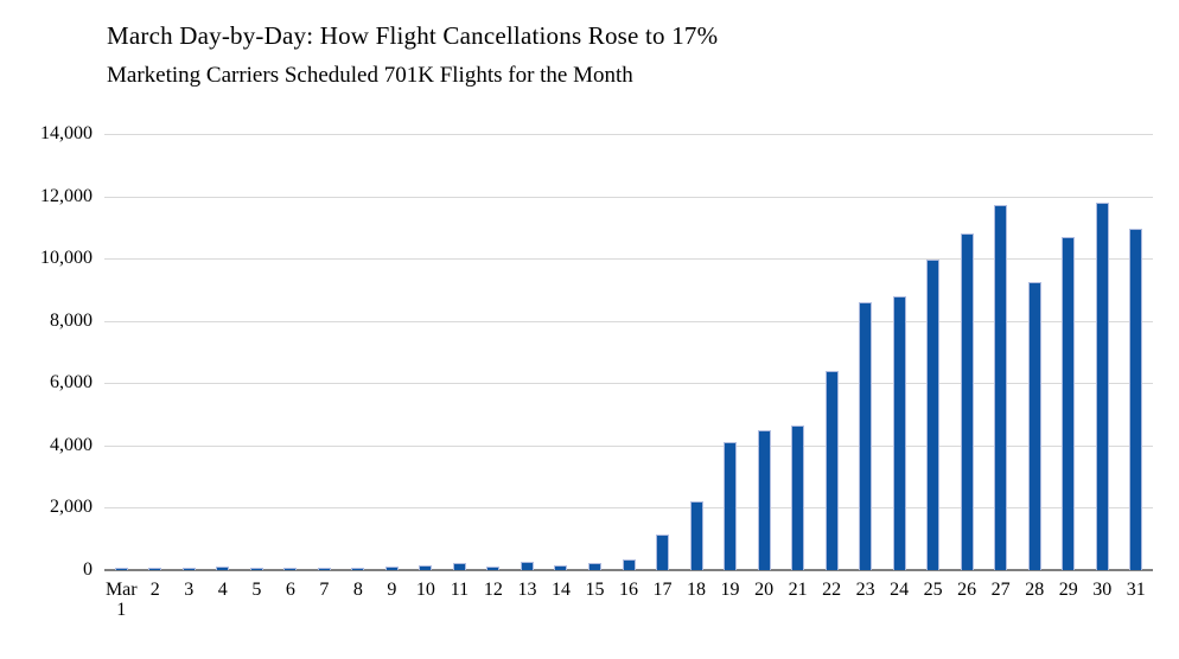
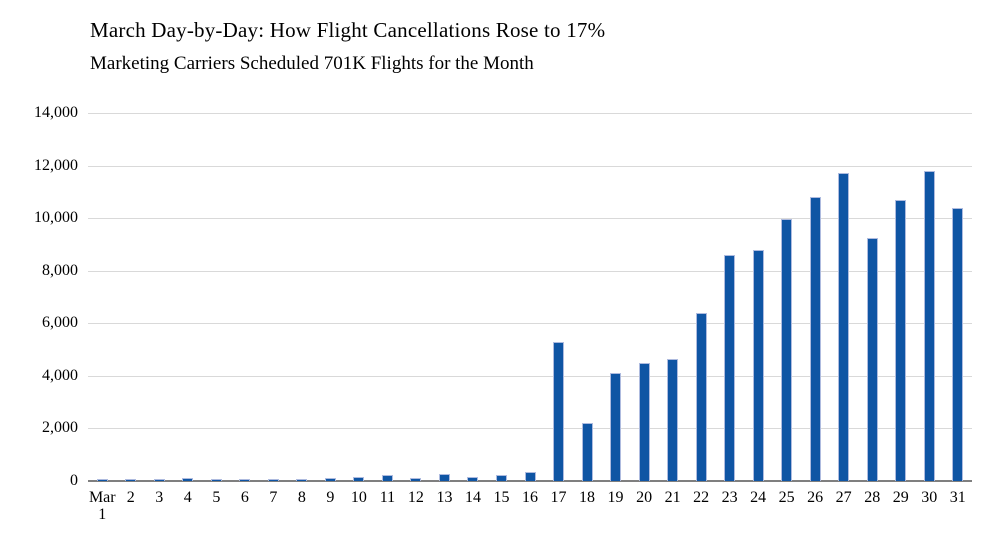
17: 1200 -> 5300
31: 11000 -> 10400
